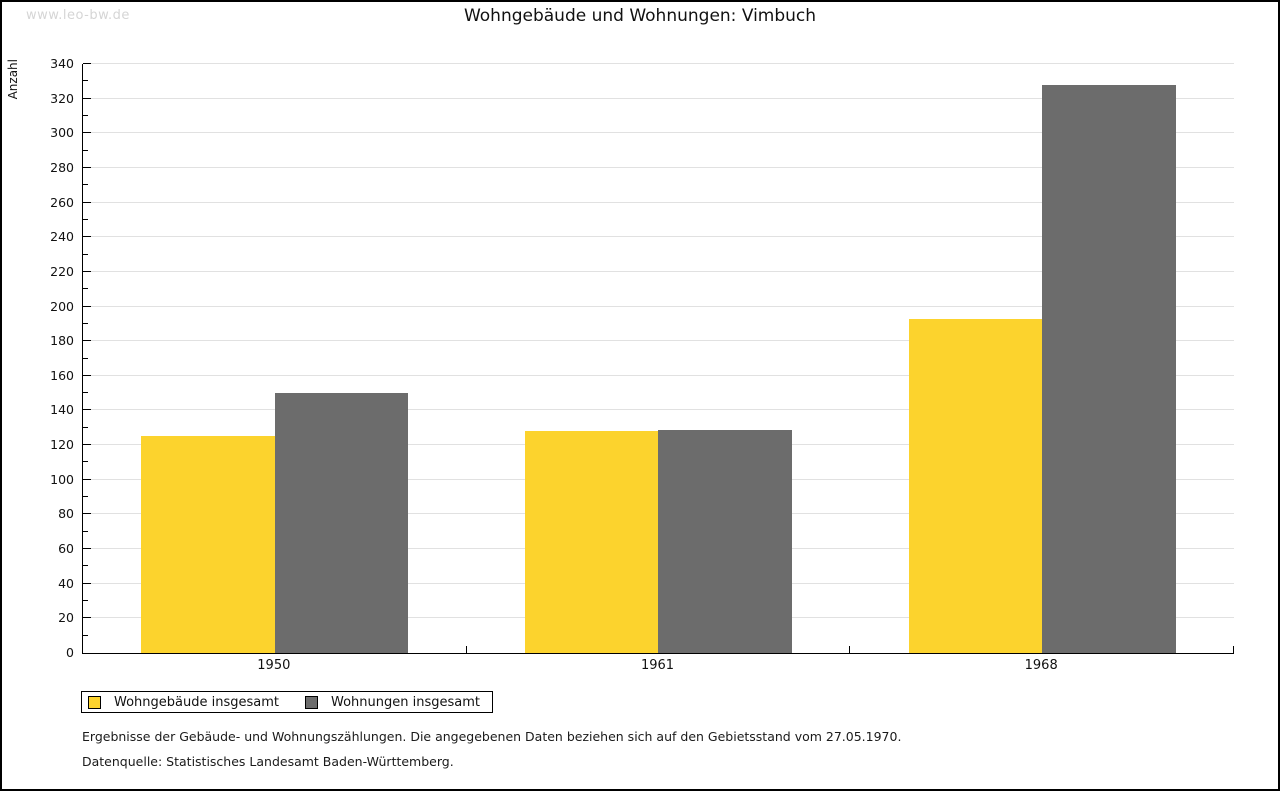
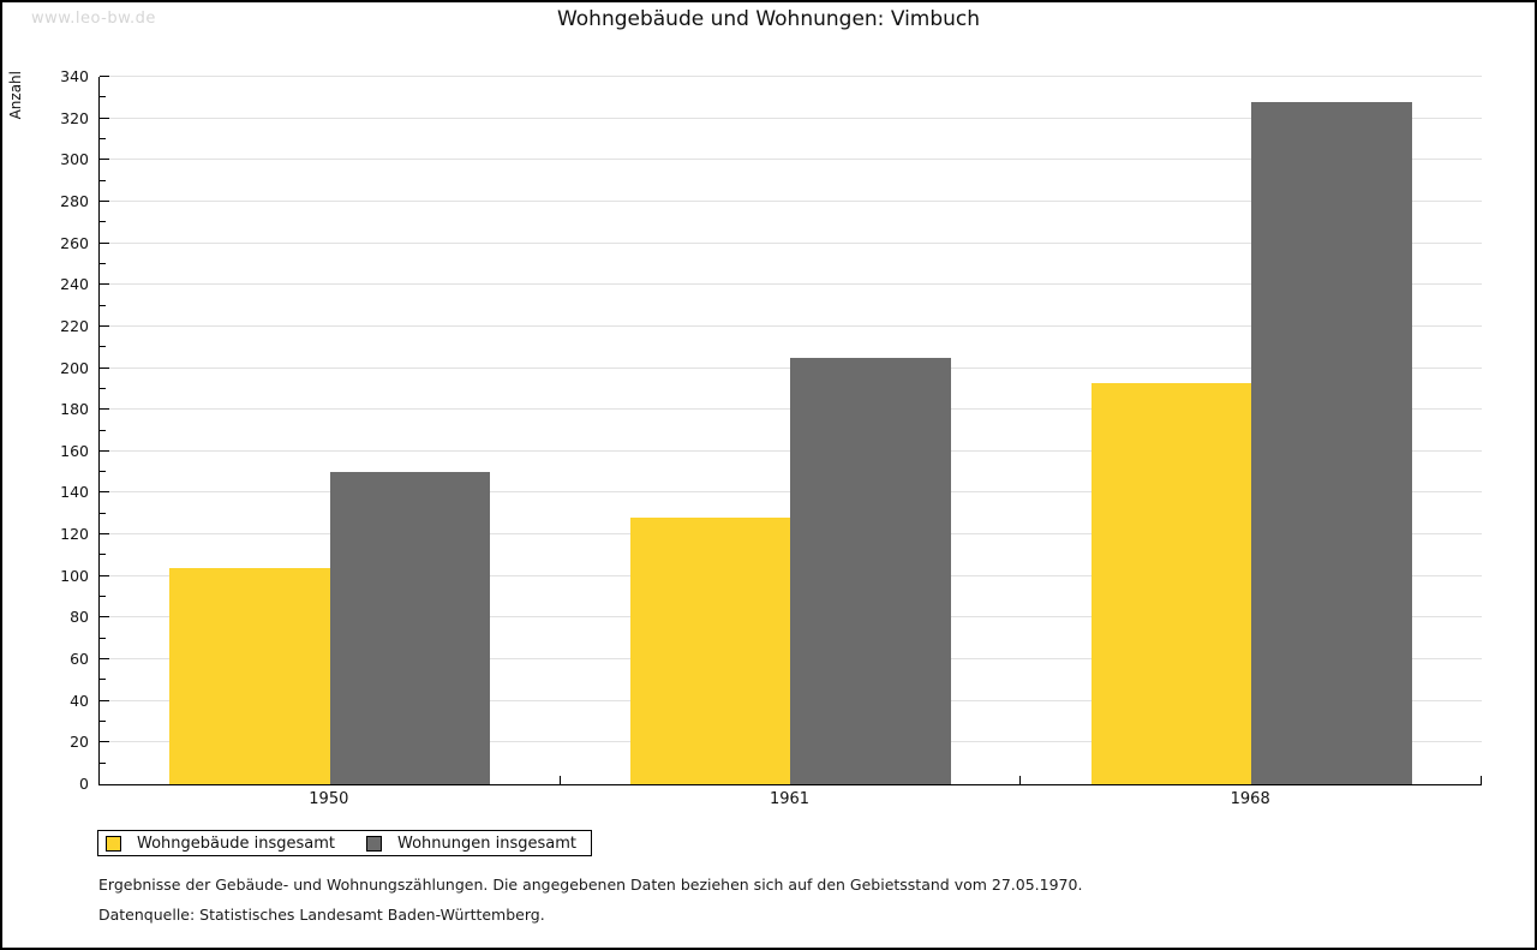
Wohngebäude insgesamt/1950: 125 -> 104
Wohnungen insgesamt/1961: 129 -> 205
